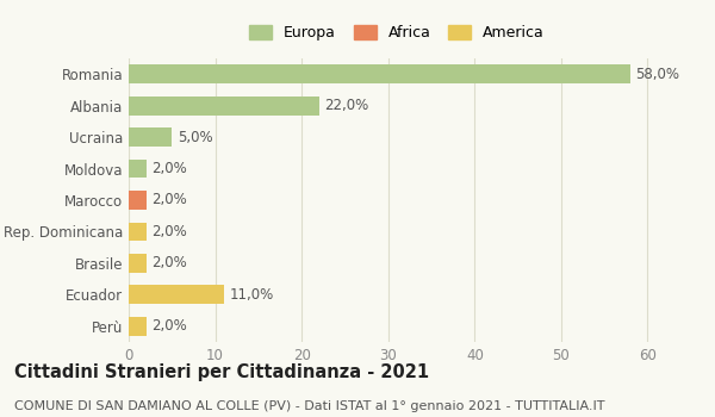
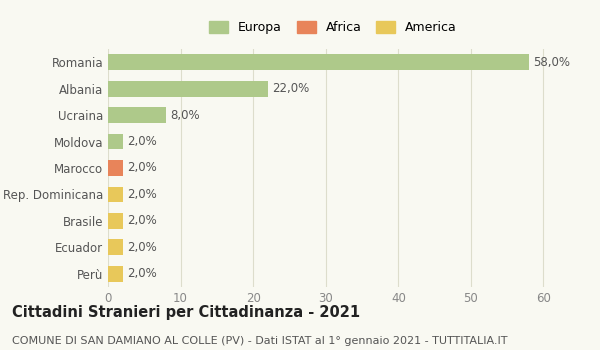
Ucraina: 5,0% -> 8,0%
Ecuador: 11,0% -> 2,0%
